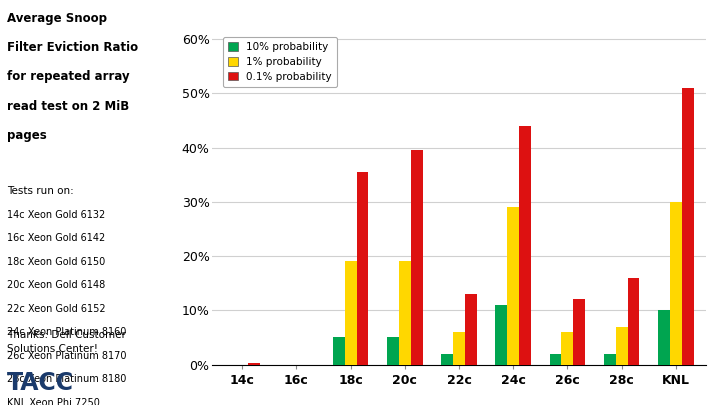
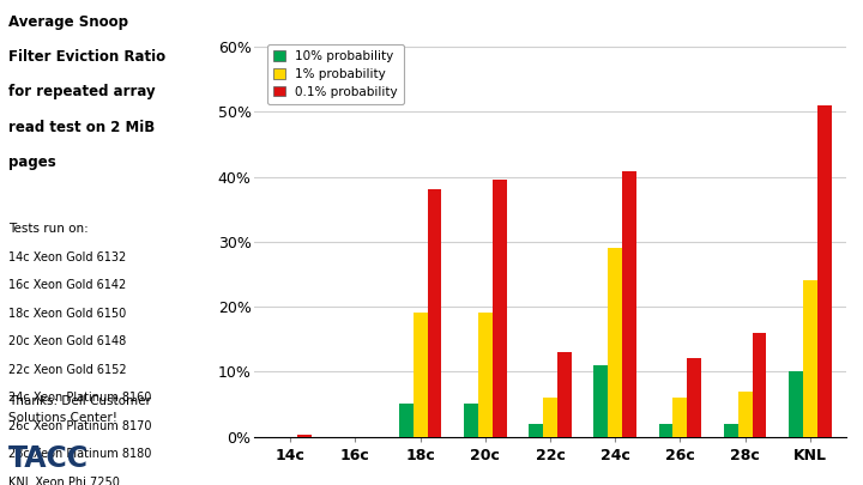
0.1% probability/18c: 35.5% -> 38.0%
0.1% probability/24c: 44.0% -> 40.8%
1% probability/KNL: 30% -> 24%
